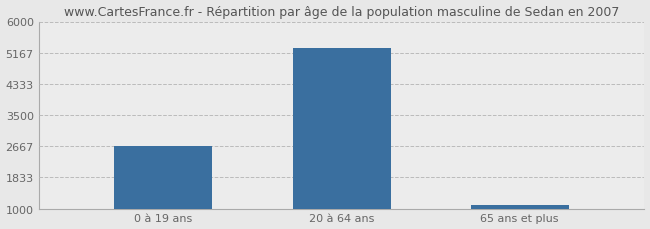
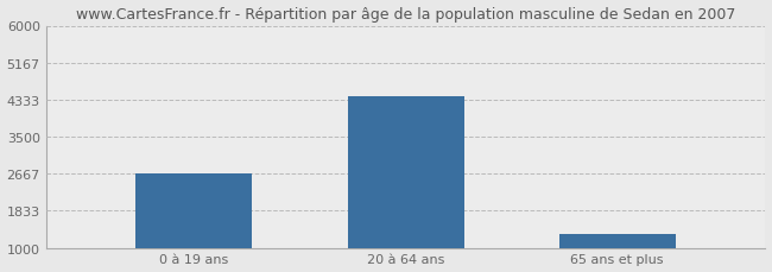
20 à 64 ans: 5280 -> 4400
65 ans et plus: 1100 -> 1300
